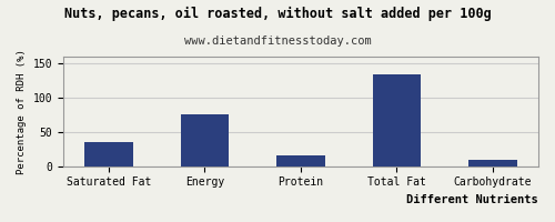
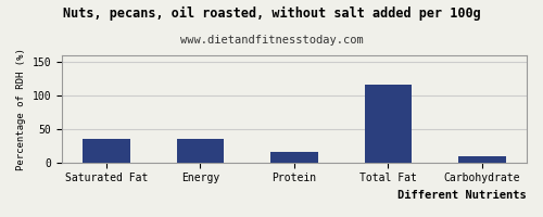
Energy: 76 -> 36
Total Fat: 134 -> 116
